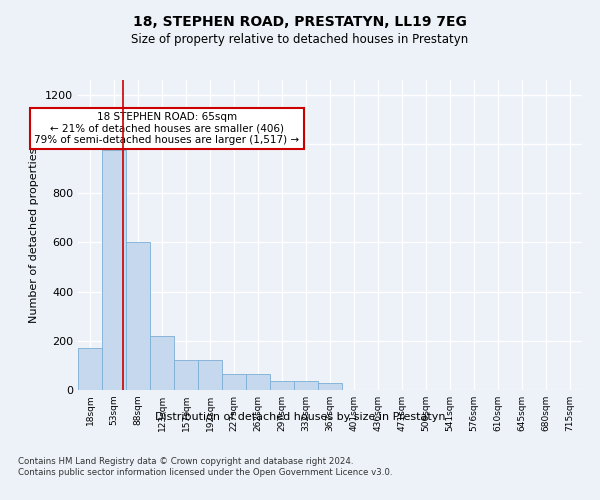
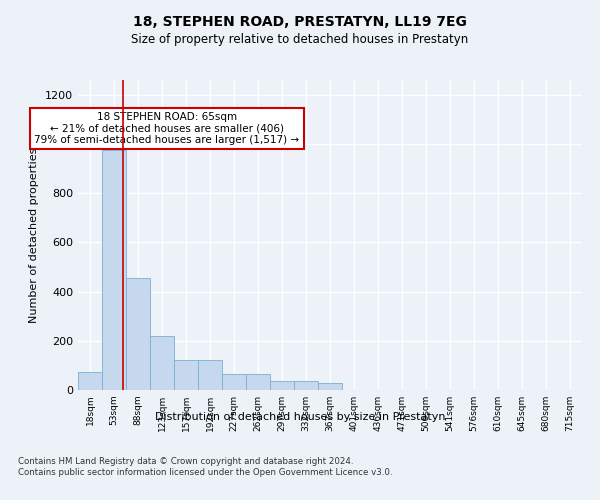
18sqm: 170 -> 75
88sqm: 600 -> 455
